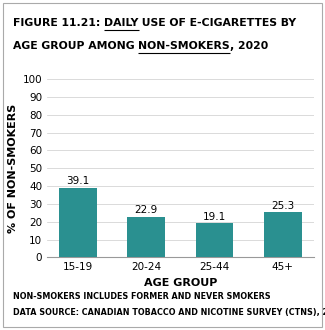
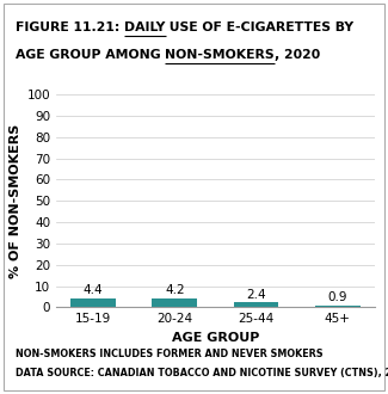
15-19: 39.1 -> 4.4
20-24: 22.9 -> 4.2
25-44: 19.1 -> 2.4
45+: 25.3 -> 0.9
